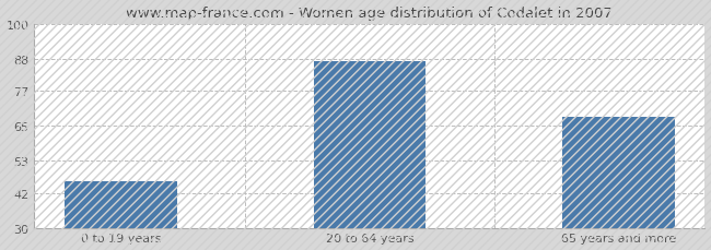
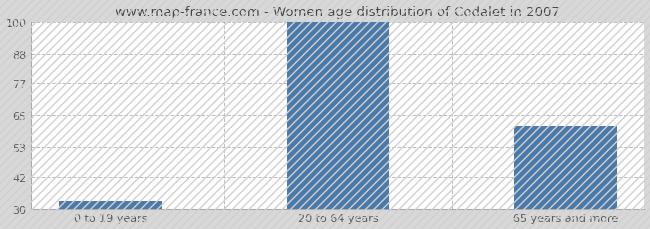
0 to 19 years: 46 -> 33
20 to 64 years: 87 -> 100
65 years and more: 68 -> 61
